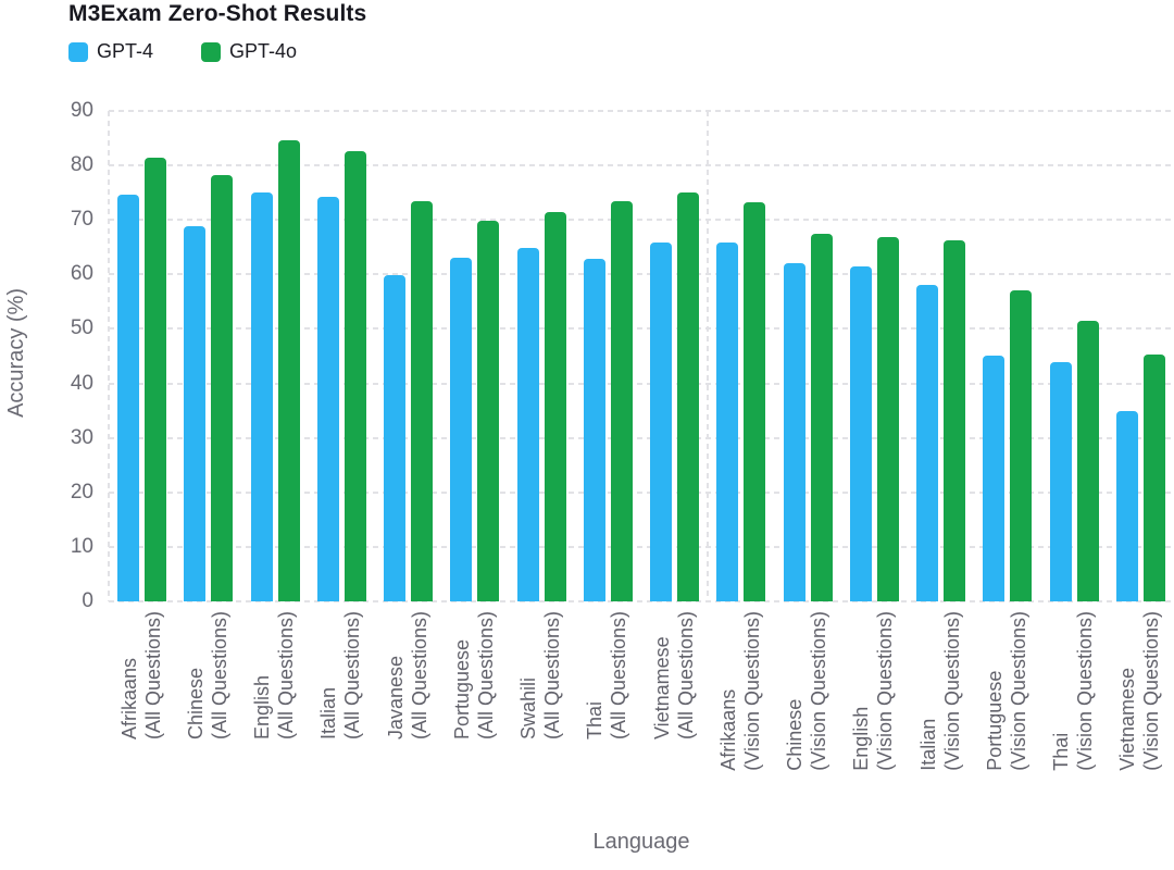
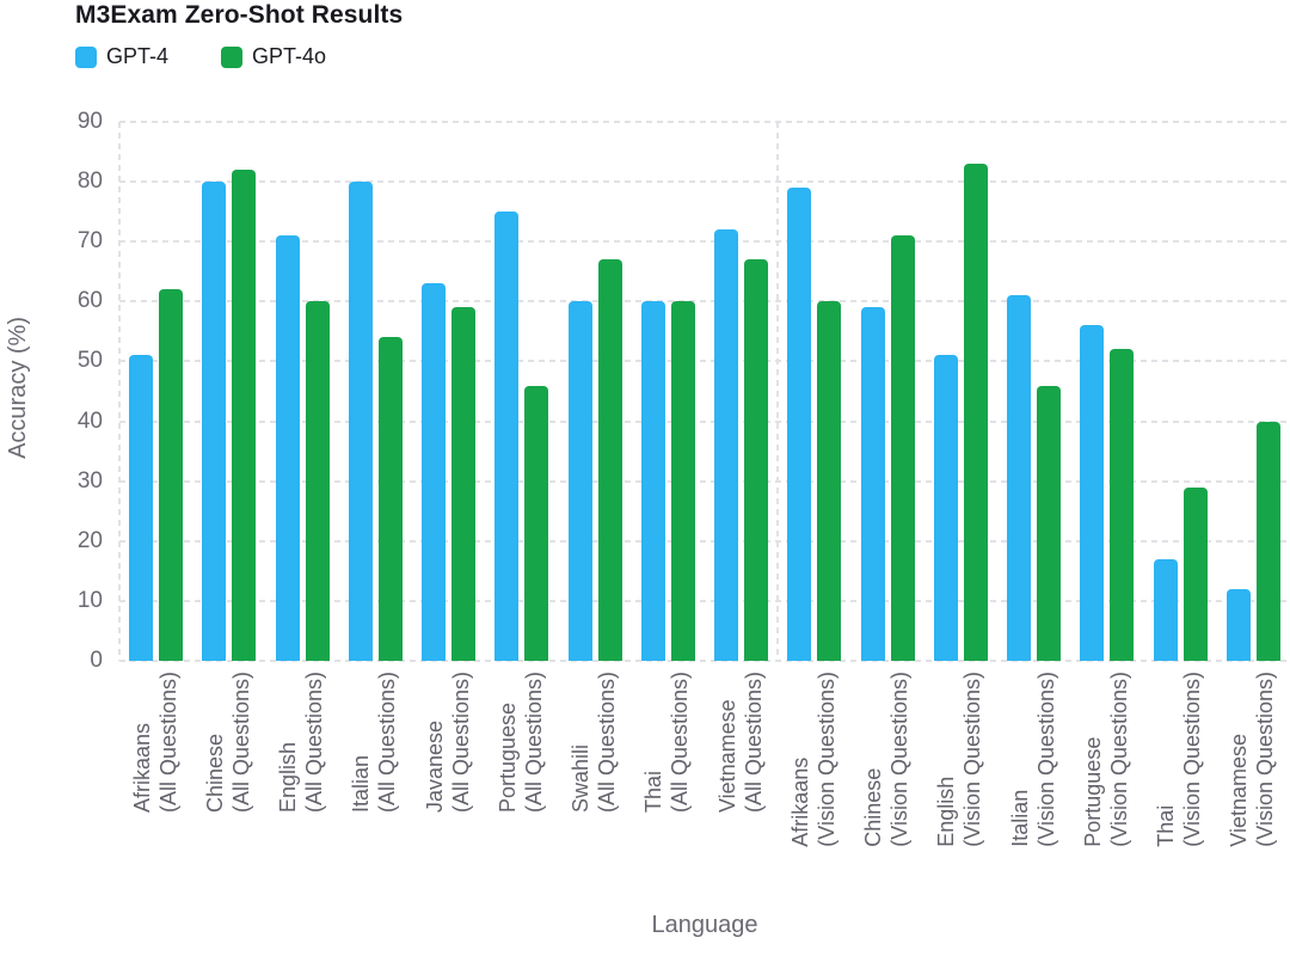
GPT-4/Afrikaans (All Questions): 75 -> 51
GPT-4o/Afrikaans (All Questions): 81 -> 62
GPT-4/Chinese (All Questions): 69 -> 80
GPT-4o/Chinese (All Questions): 78 -> 82
GPT-4/English (All Questions): 75 -> 71
GPT-4o/English (All Questions): 85 -> 60
GPT-4/Italian (All Questions): 74 -> 80
GPT-4o/Italian (All Questions): 83 -> 54
GPT-4/Javanese (All Questions): 60 -> 63
GPT-4o/Javanese (All Questions): 74 -> 59
GPT-4/Portuguese (All Questions): 63 -> 75
GPT-4o/Portuguese (All Questions): 70 -> 46
GPT-4/Swahili (All Questions): 65 -> 60
GPT-4o/Swahili (All Questions): 71 -> 67
GPT-4/Thai (All Questions): 63 -> 60
GPT-4o/Thai (All Questions): 74 -> 60
GPT-4/Vietnamese (All Questions): 66 -> 72
GPT-4o/Vietnamese (All Questions): 75 -> 67
GPT-4/Afrikaans (Vision Questions): 66 -> 79
GPT-4o/Afrikaans (Vision Questions): 73 -> 60
GPT-4/Chinese (Vision Questions): 62 -> 59
GPT-4o/Chinese (Vision Questions): 67 -> 71
GPT-4/English (Vision Questions): 61 -> 51
GPT-4o/English (Vision Questions): 67 -> 83
GPT-4/Italian (Vision Questions): 58 -> 61
GPT-4o/Italian (Vision Questions): 66 -> 46
GPT-4/Portuguese (Vision Questions): 45 -> 56
GPT-4o/Portuguese (Vision Questions): 57 -> 52
GPT-4/Thai (Vision Questions): 44 -> 17
GPT-4o/Thai (Vision Questions): 51 -> 29
GPT-4/Vietnamese (Vision Questions): 35 -> 12
GPT-4o/Vietnamese (Vision Questions): 45 -> 40
